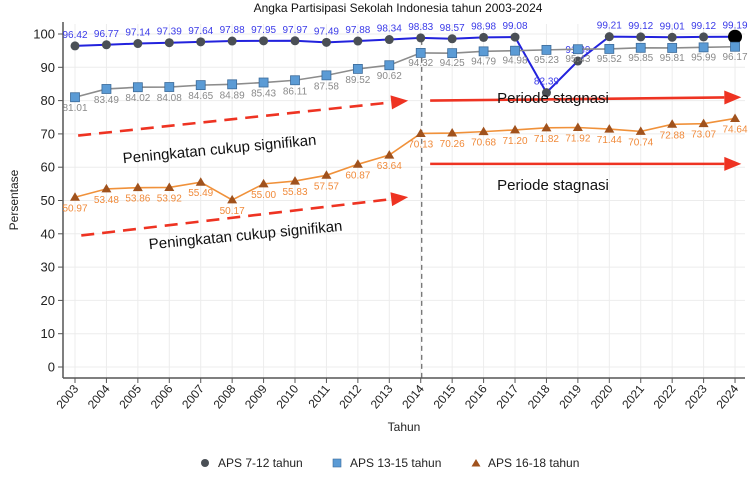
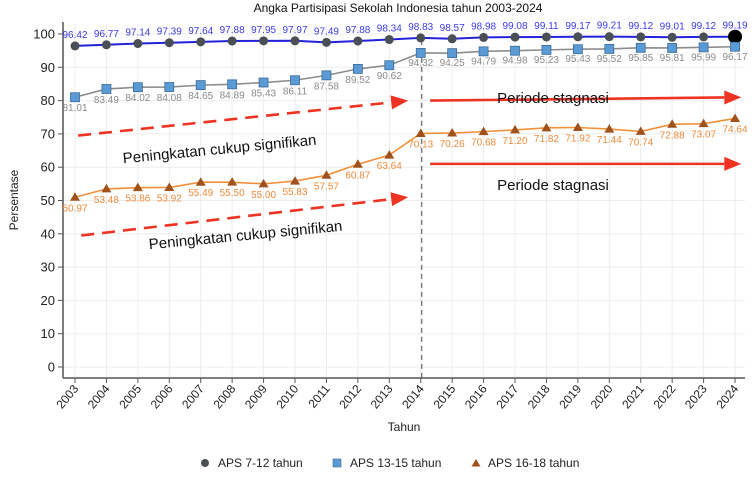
APS 16-18 tahun/2008: 50.17 -> 55.50
APS 7-12 tahun/2018: 82.39 -> 99.11
APS 7-12 tahun/2019: 91.89 -> 99.17
